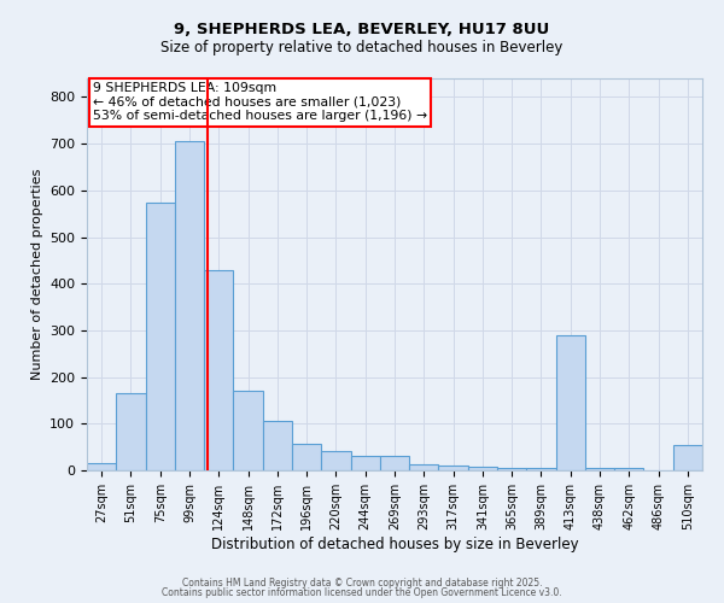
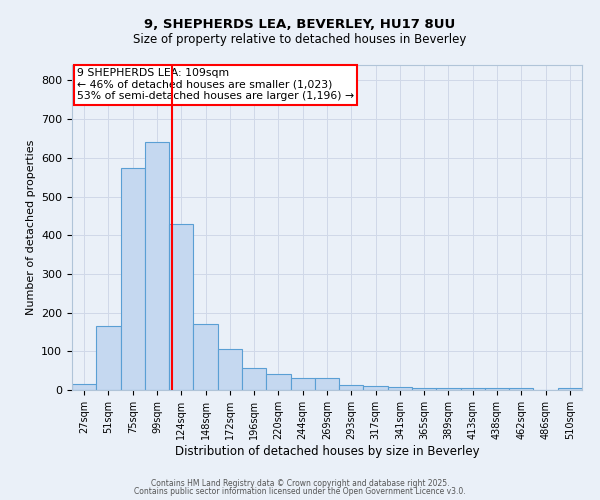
99sqm: 705 -> 640
413sqm: 290 -> 6
510sqm: 55 -> 5
